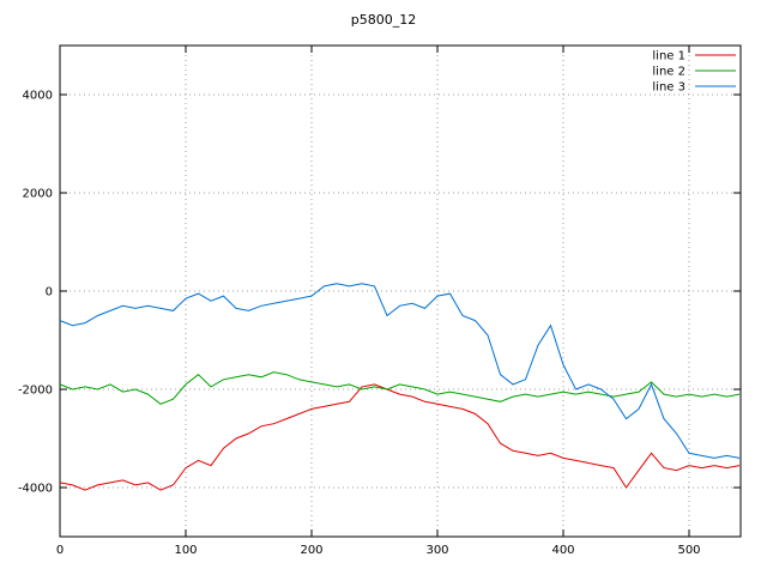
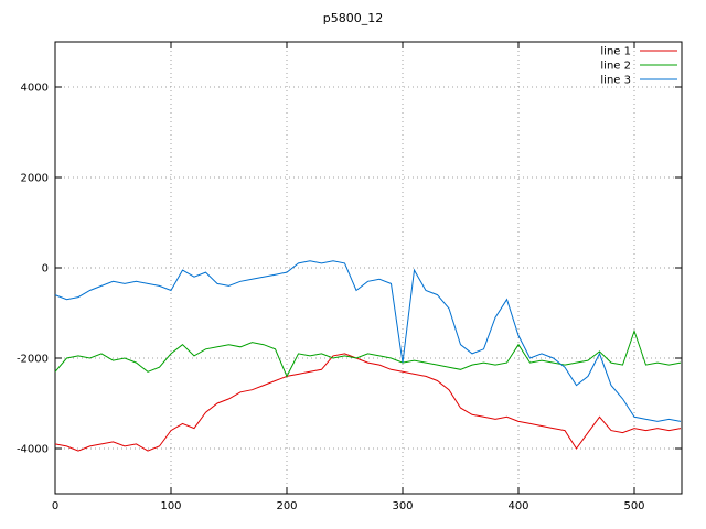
line 2/0: -1900 -> -2300
line 3/100: -200 -> -500
line 2/200: -1800 -> -2400
line 3/300: -100 -> -2100
line 2/400: -2000 -> -1700
line 2/500: -2100 -> -1400
